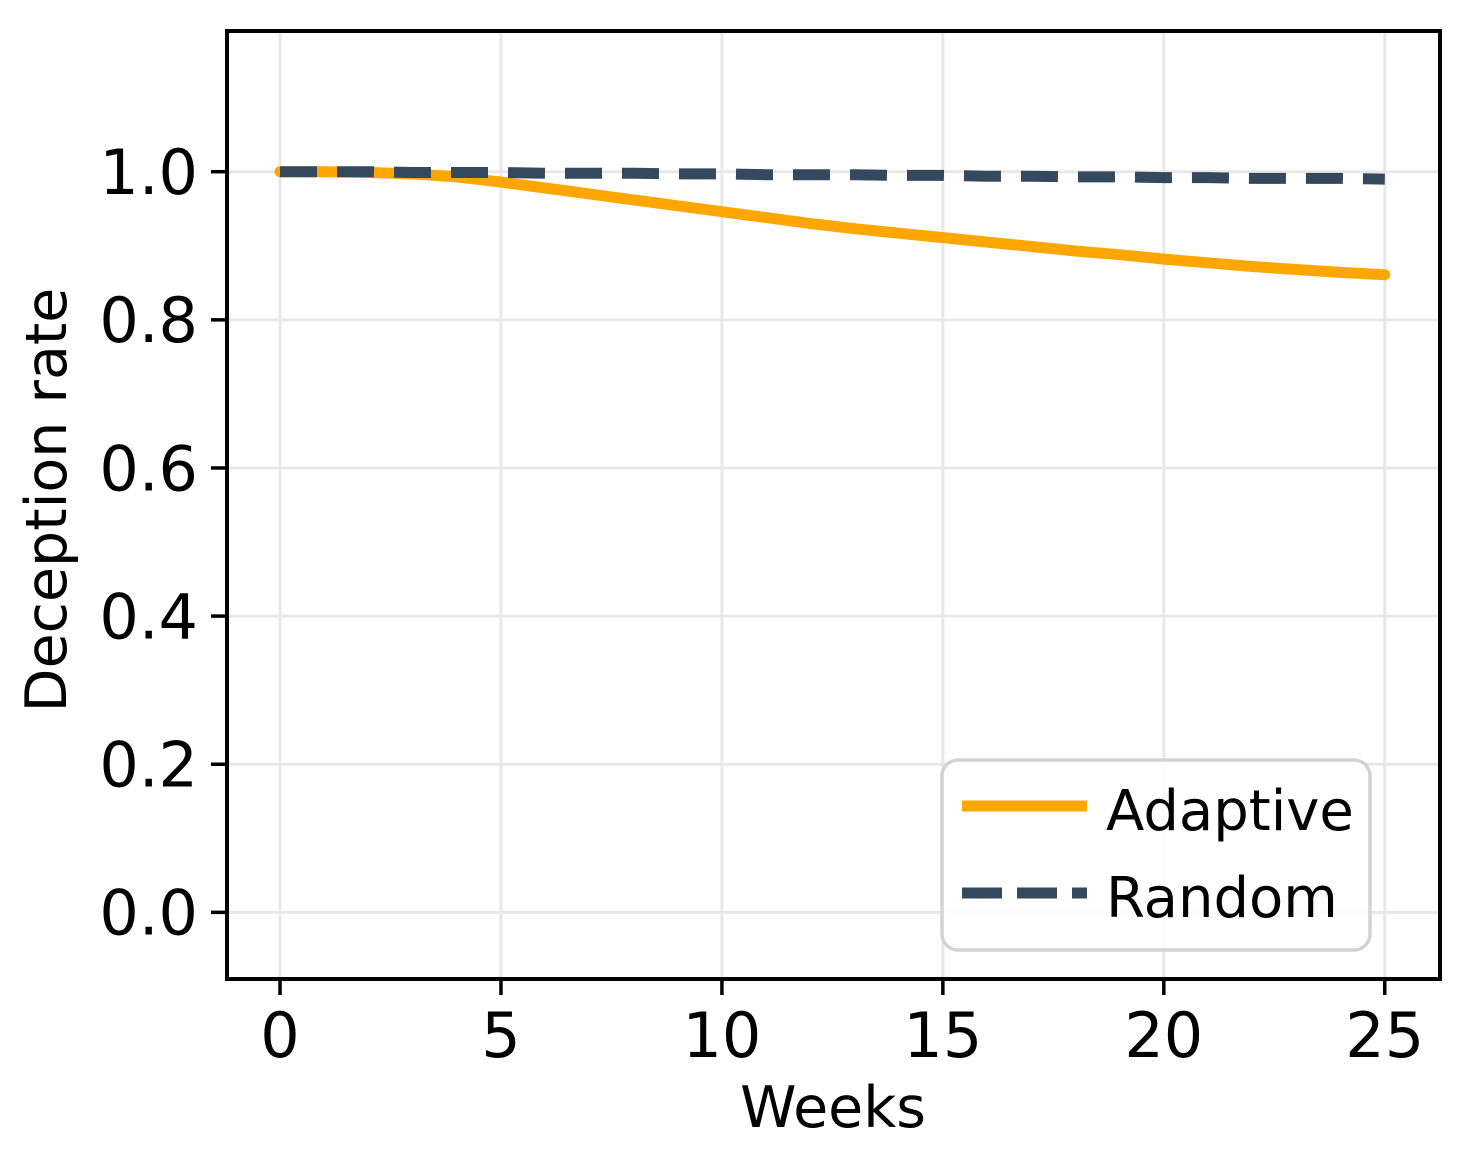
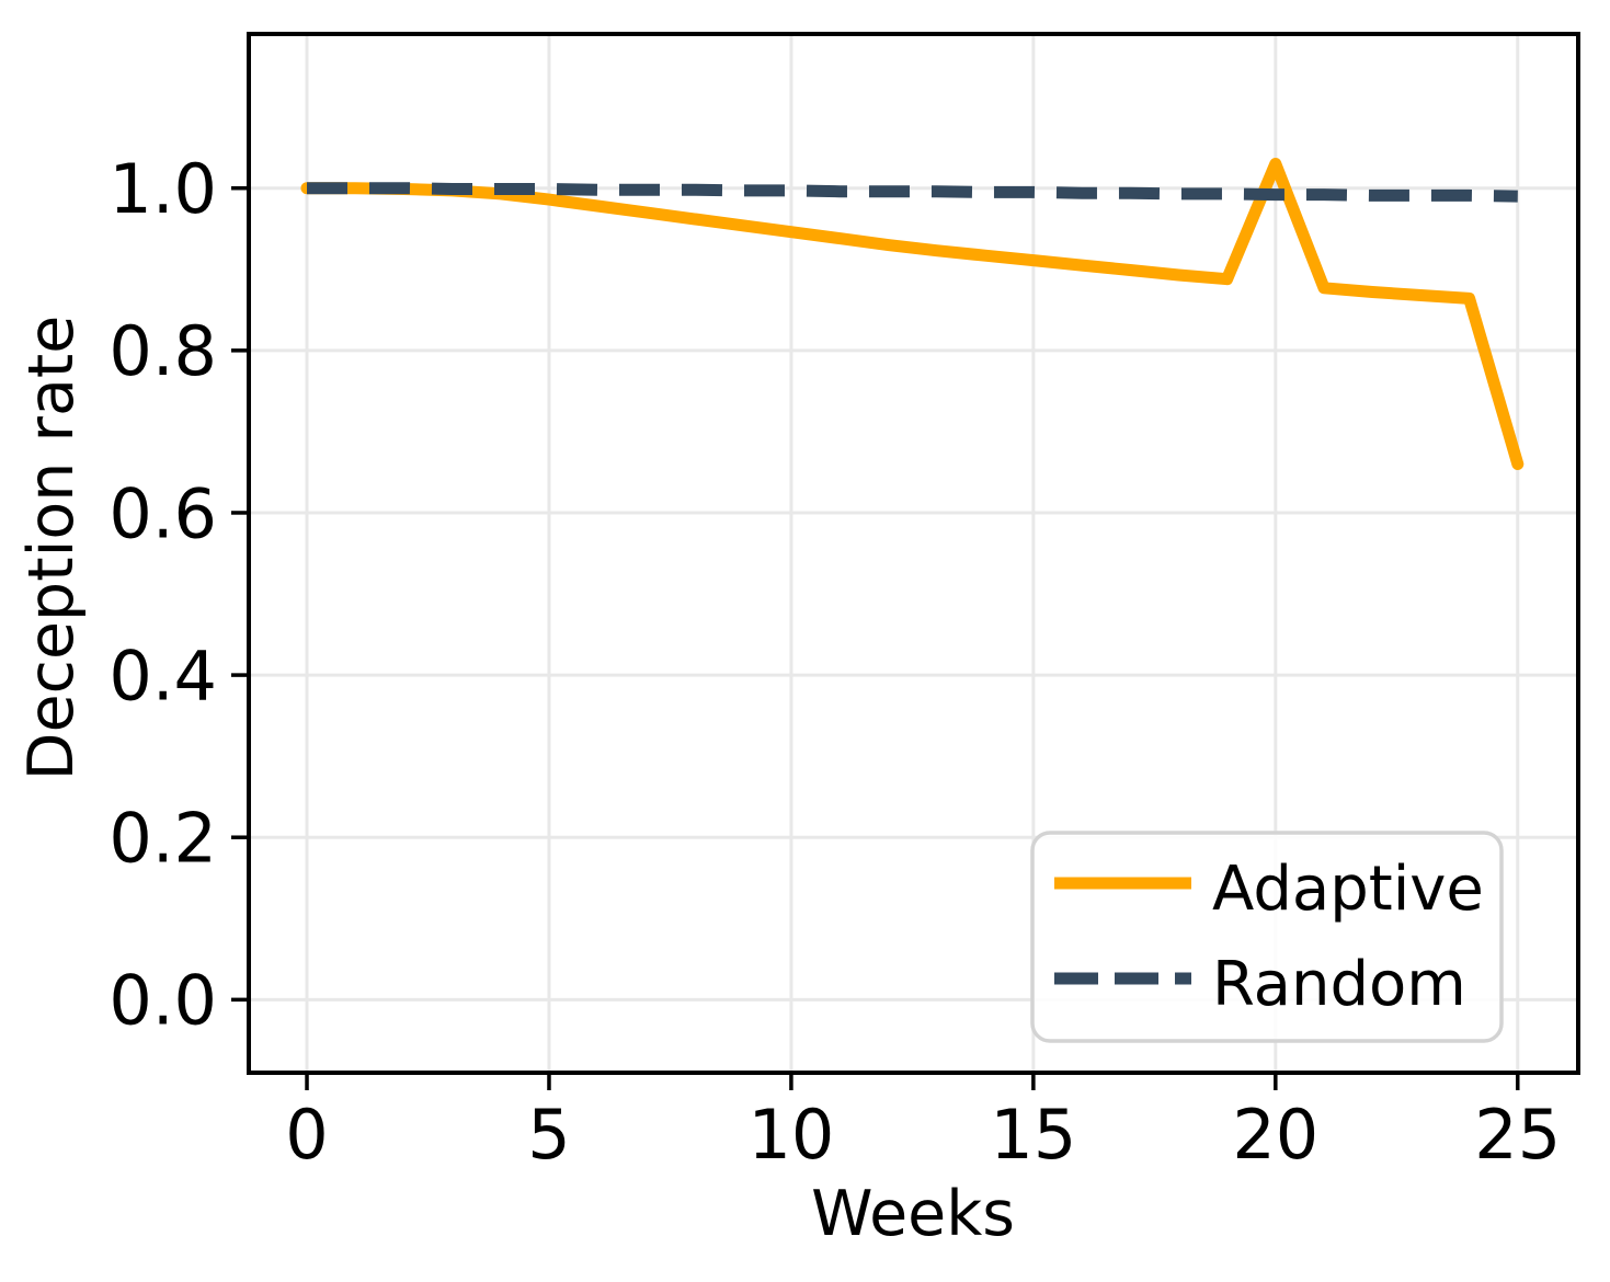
Adaptive/20: 0.88 -> 1.03
Adaptive/25: 0.86 -> 0.66
